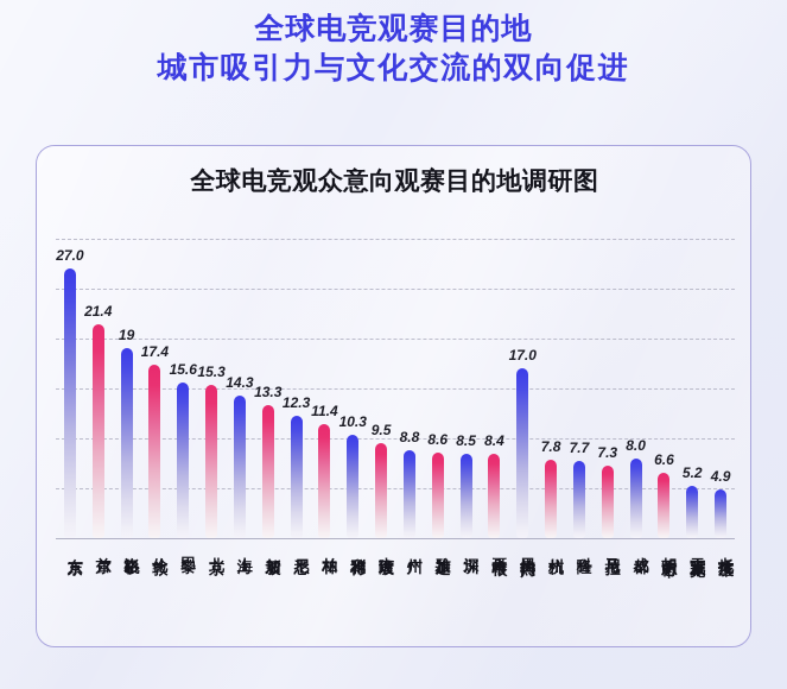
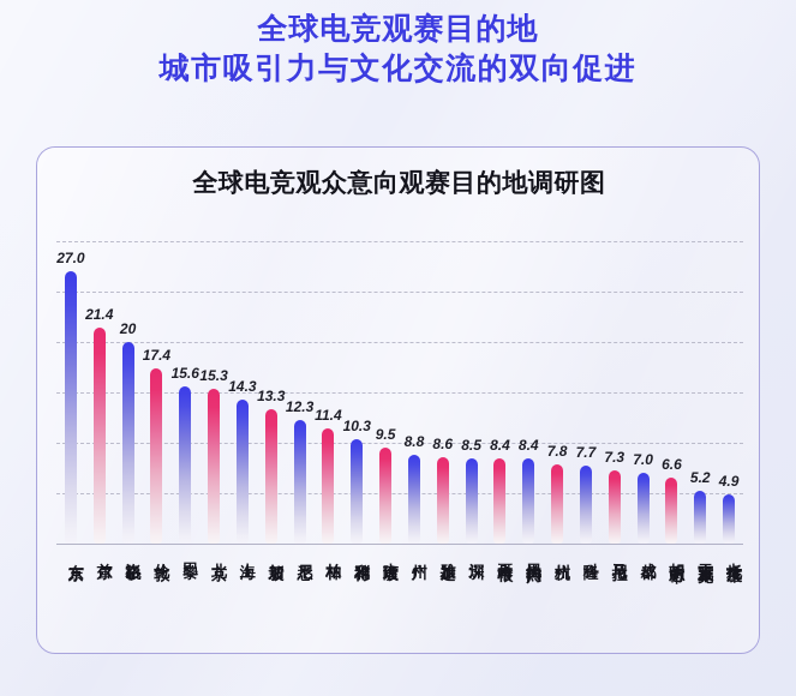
洛杉矶: 19 -> 20
里约热内卢: 17.0 -> 8.4
成都: 8.0 -> 7.0
